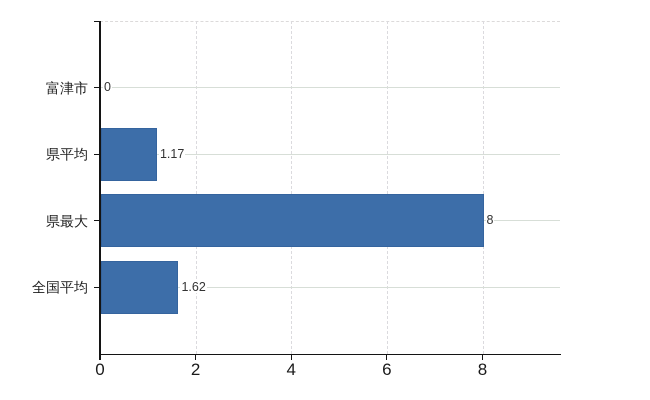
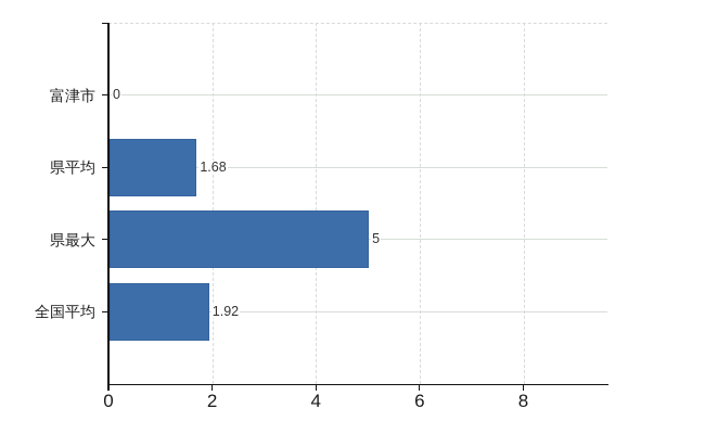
県平均: 1.17 -> 1.68
県最大: 8 -> 5
全国平均: 1.62 -> 1.92
